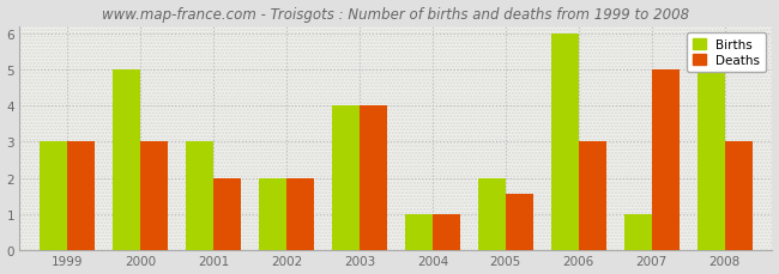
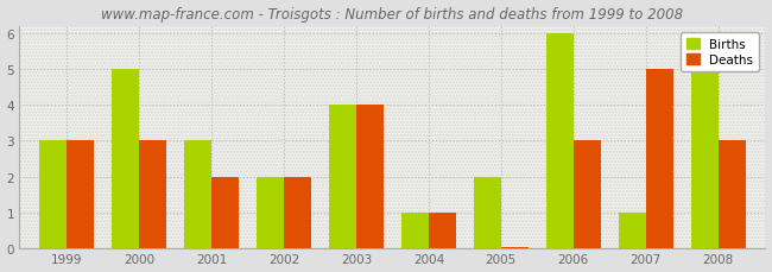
Deaths/2005: 1.55 -> 0.05
